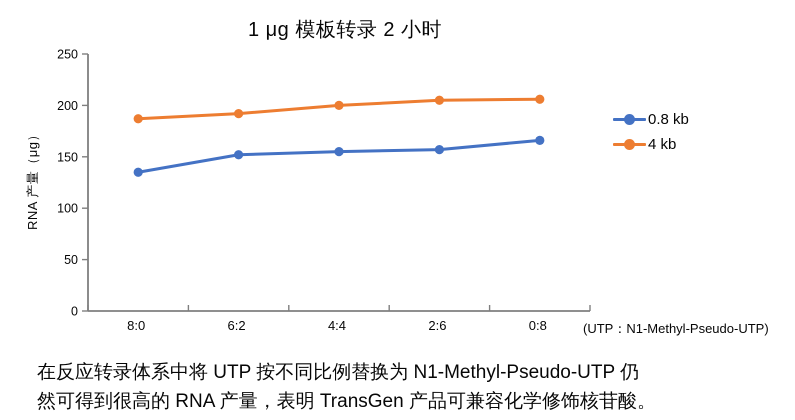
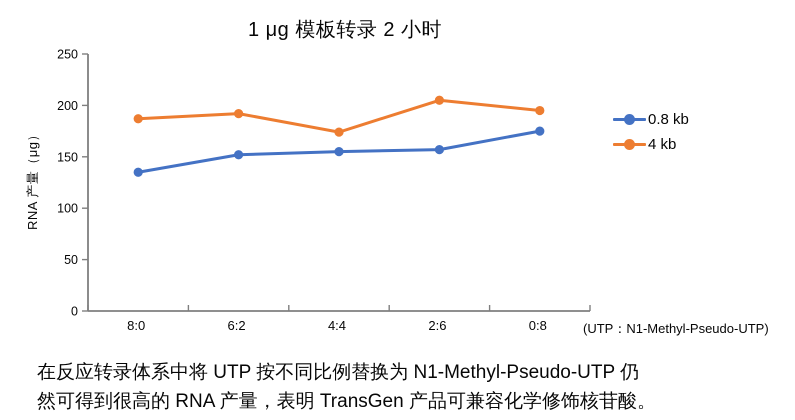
4 kb/4:4: 200 -> 174
0.8 kb/0:8: 166 -> 175
4 kb/0:8: 206 -> 195
